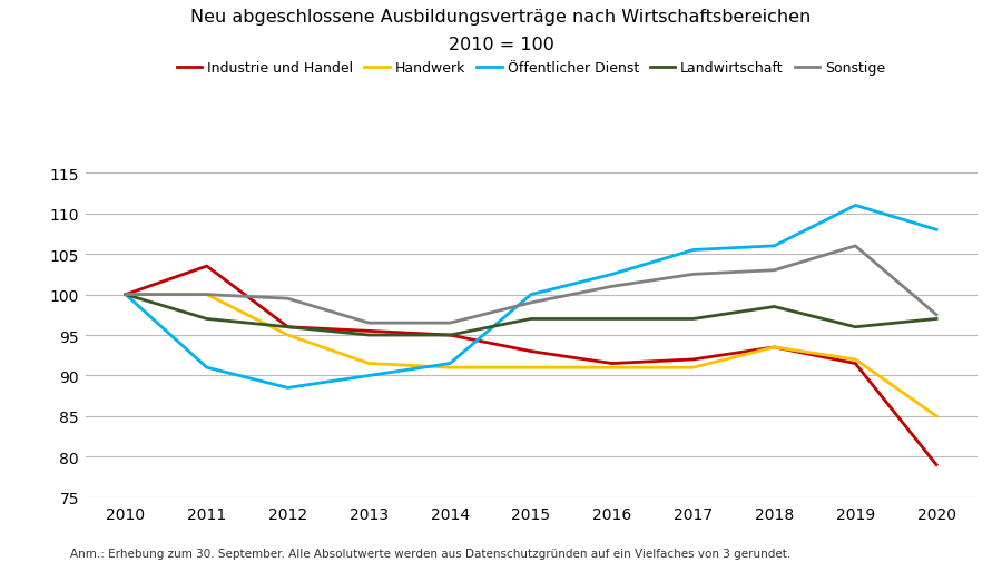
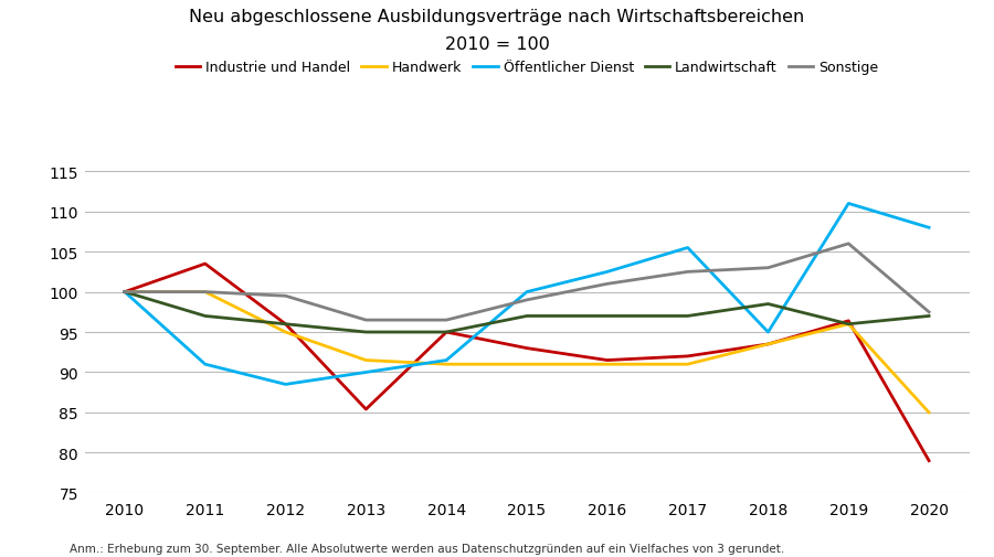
Industrie und Handel/2013: 95.5 -> 85.4
Öffentlicher Dienst/2018: 106.0 -> 95.0
Industrie und Handel/2019: 91.5 -> 96.4
Handwerk/2019: 92.0 -> 96.0
